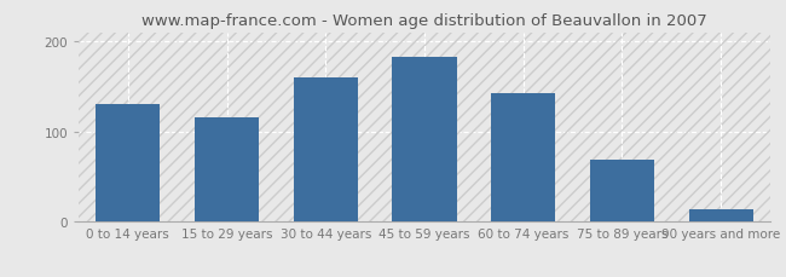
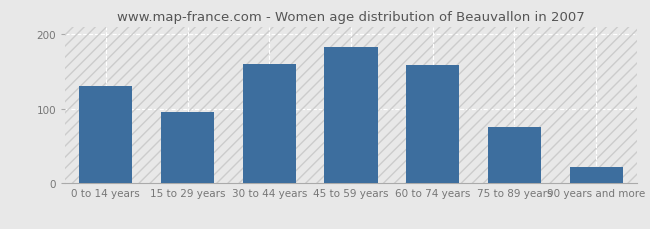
15 to 29 years: 116 -> 95
60 to 74 years: 142 -> 158
75 to 89 years: 68 -> 75
90 years and more: 14 -> 22
